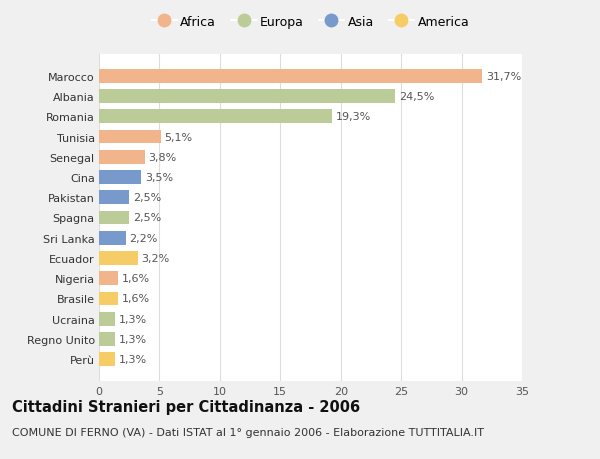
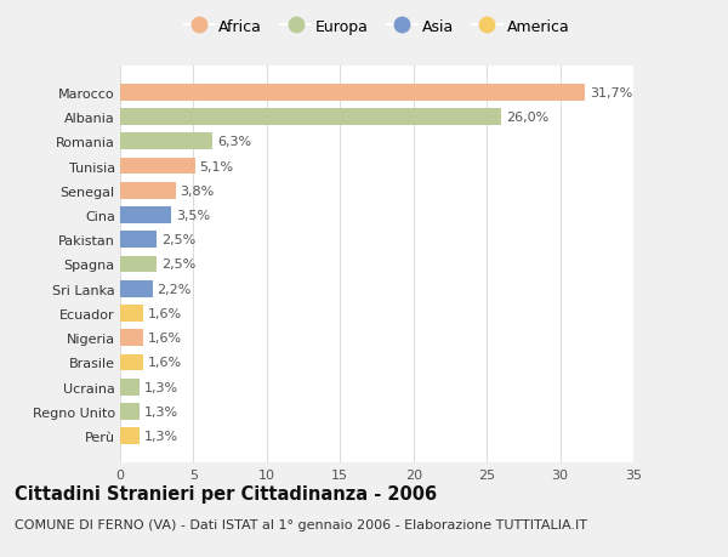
Albania: 24,5% -> 26,0%
Romania: 19,3% -> 6,3%
Ecuador: 3,2% -> 1,6%
